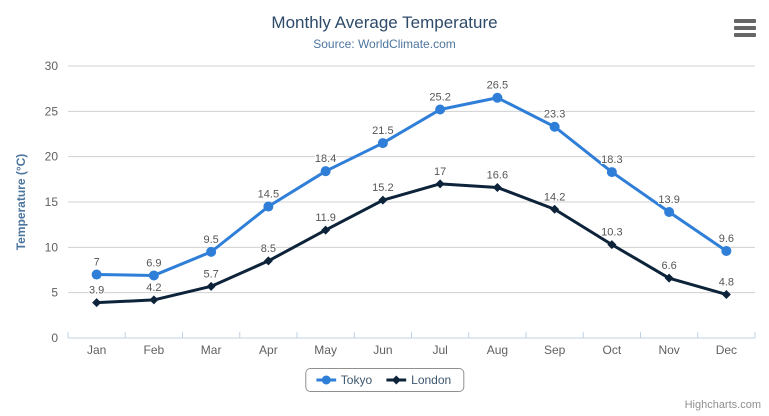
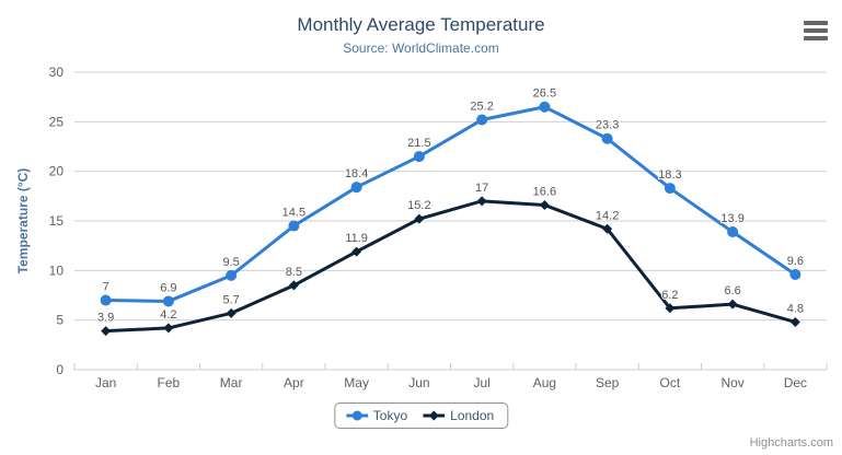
London/Oct: 10.3 -> 6.2
